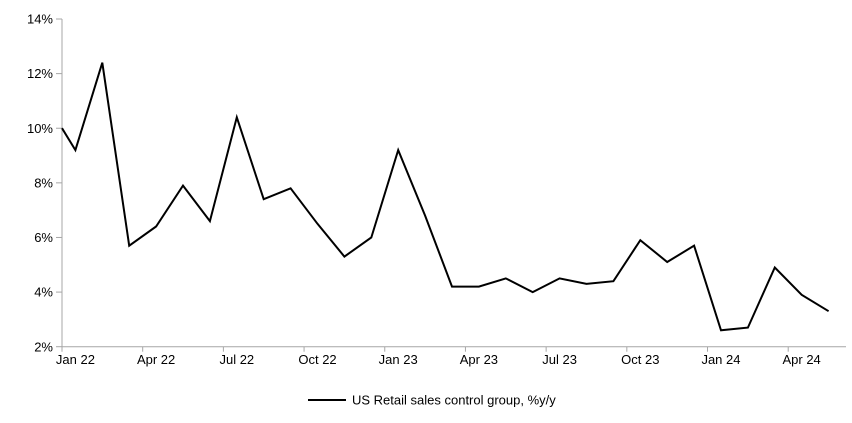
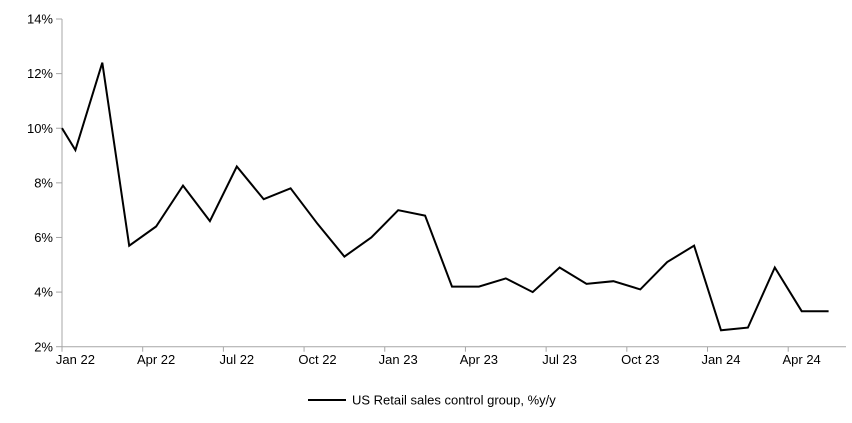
Jul 22: 10.4% -> 8.6%
Jan 23: 9.2% -> 7.0%
Jul 23: 4.5% -> 4.9%
Oct 23: 5.9% -> 4.1%
Apr 24: 3.9% -> 3.3%
